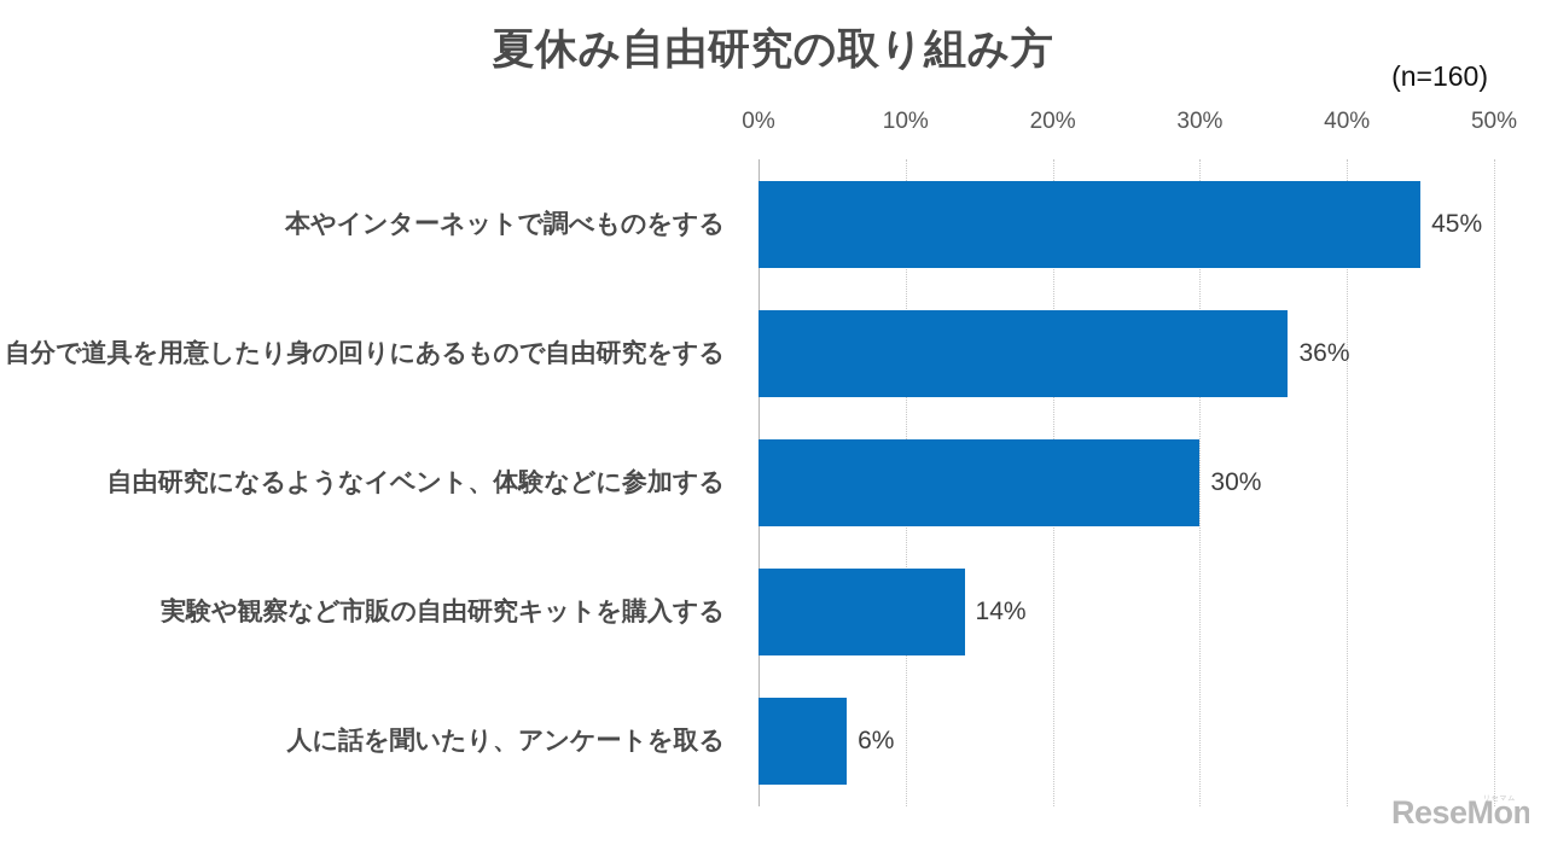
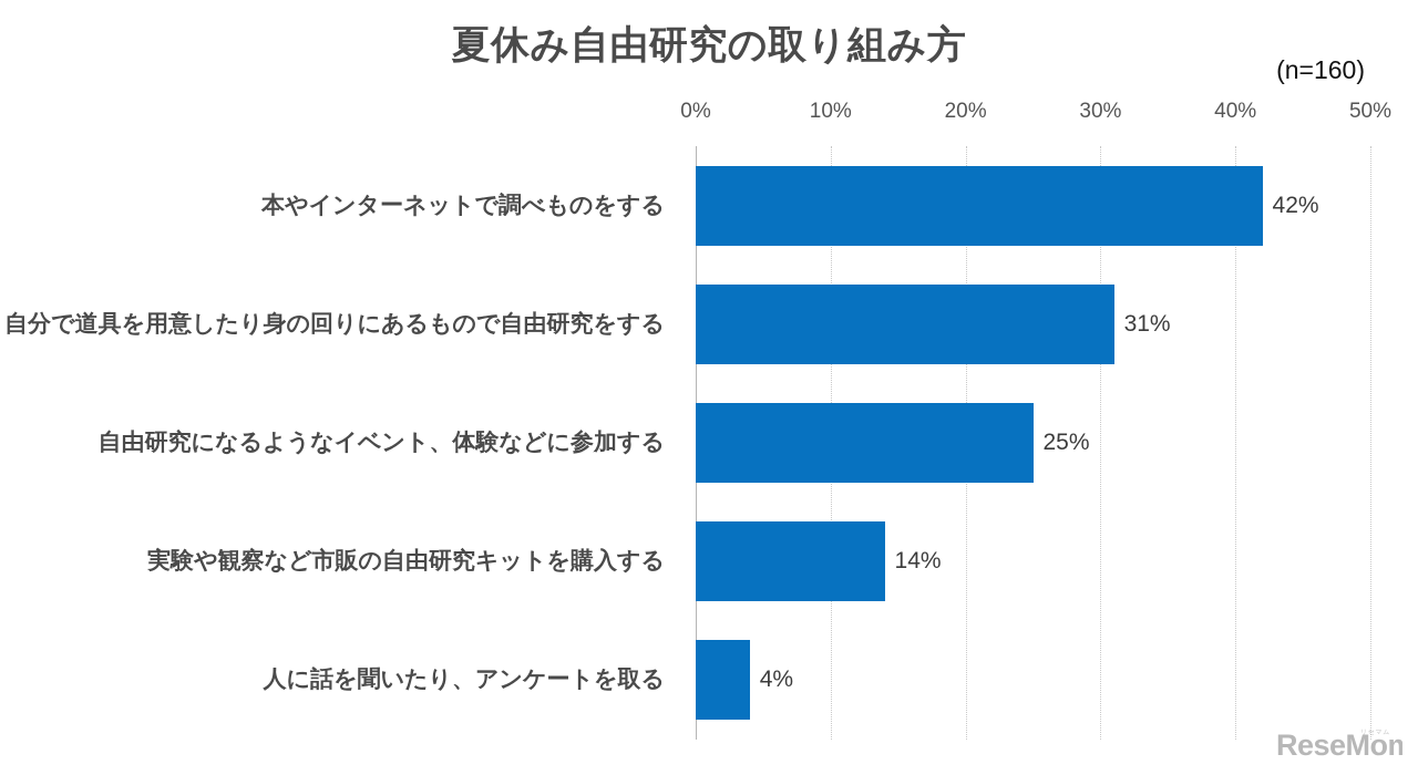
本やインターネットで調べものをする: 45% -> 42%
自分で道具を用意したり身の回りにあるもので自由研究をする: 36% -> 31%
自由研究になるようなイベント、体験などに参加する: 30% -> 25%
人に話を聞いたり、アンケートを取る: 6% -> 4%
